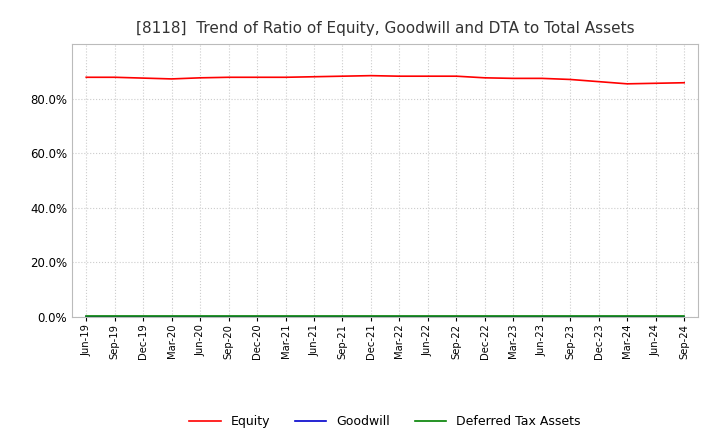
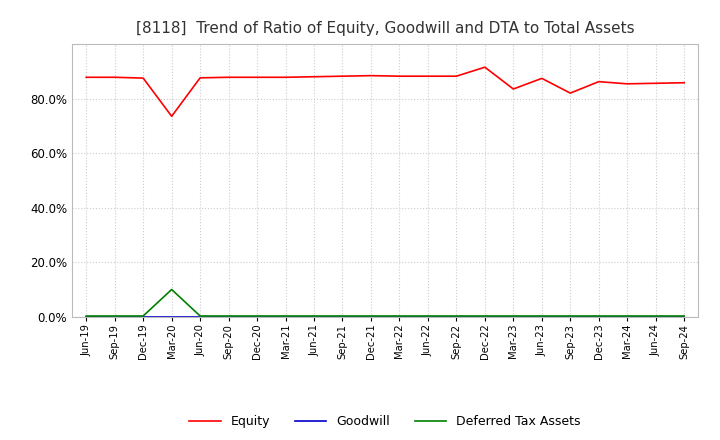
Equity/Mar-20: 87.2% -> 73.5%
Deferred Tax Assets/Mar-20: 0.3% -> 10.0%
Equity/Dec-22: 87.6% -> 91.5%
Equity/Mar-23: 87.4% -> 83.5%
Equity/Sep-23: 87.0% -> 82.0%
